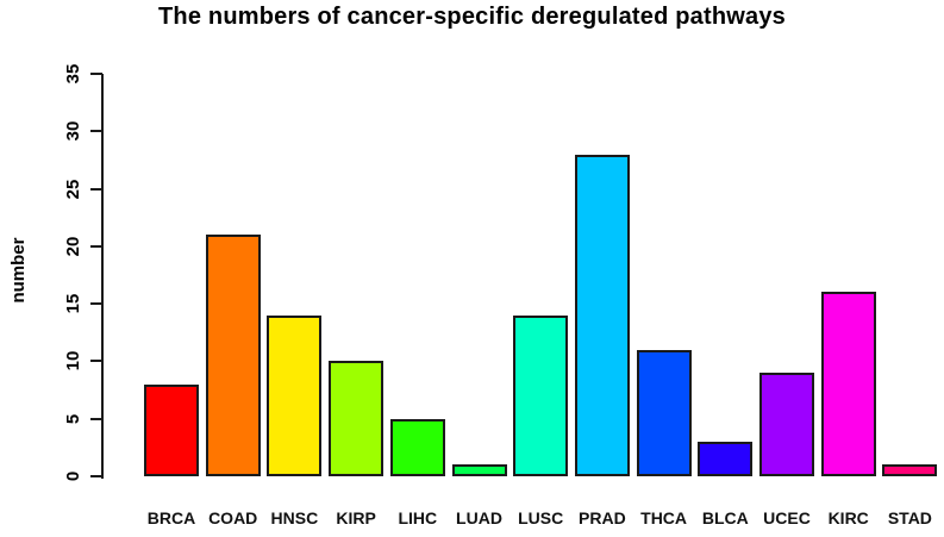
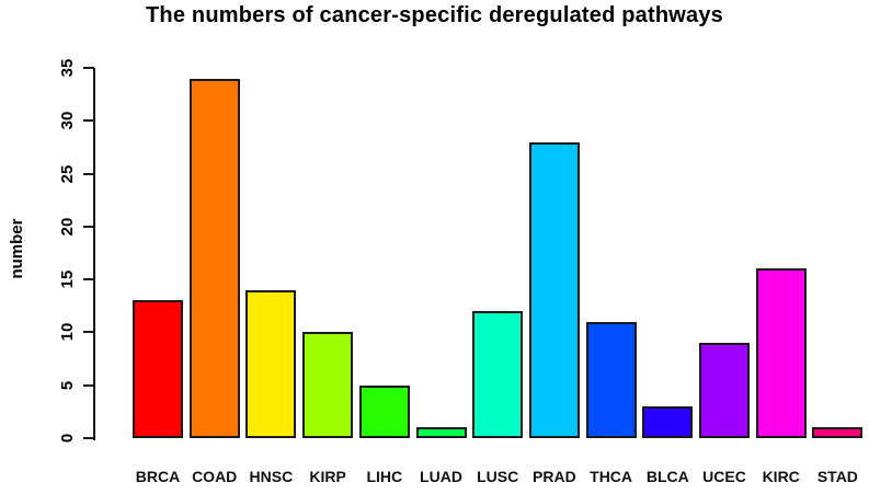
BRCA: 8 -> 13
COAD: 21 -> 34
LUSC: 14 -> 12
